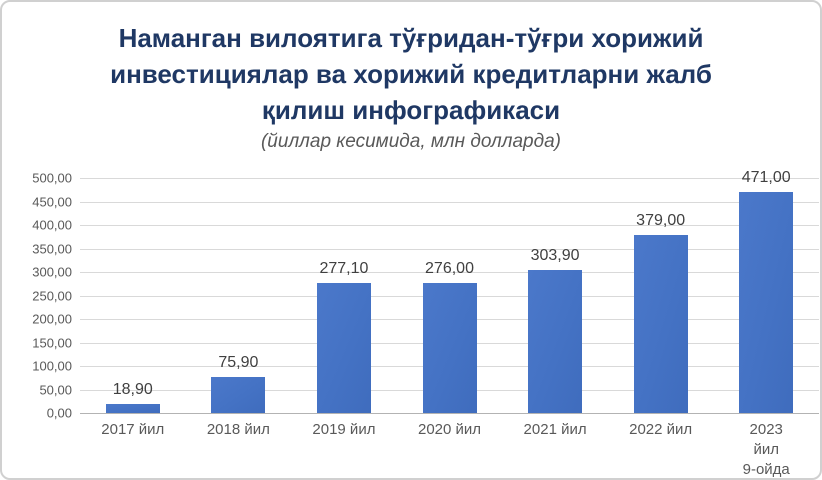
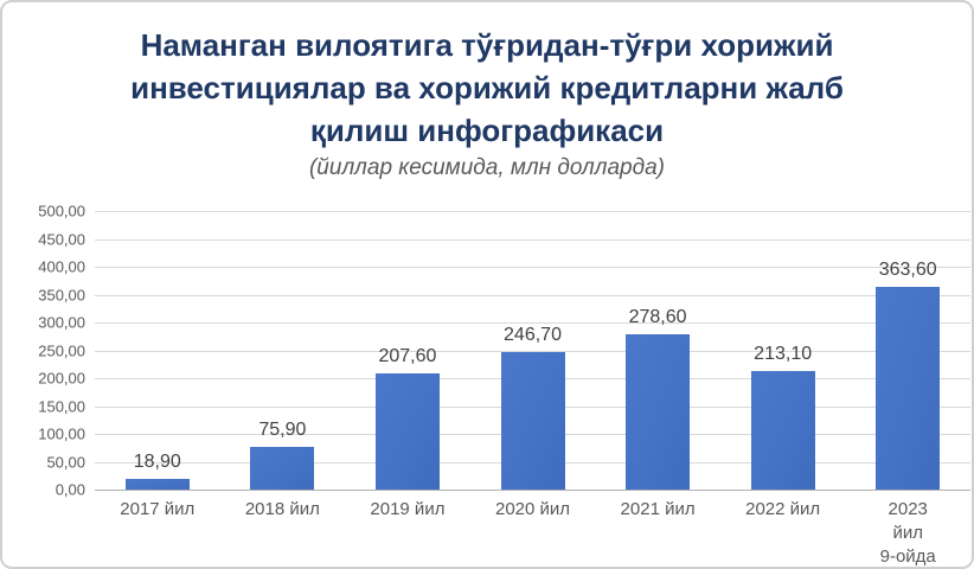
2019 йил: 277,10 -> 207,60
2020 йил: 276,00 -> 246,70
2021 йил: 303,90 -> 278,60
2022 йил: 379,00 -> 213,10
2023 йил 9-ойда: 471,00 -> 363,60
